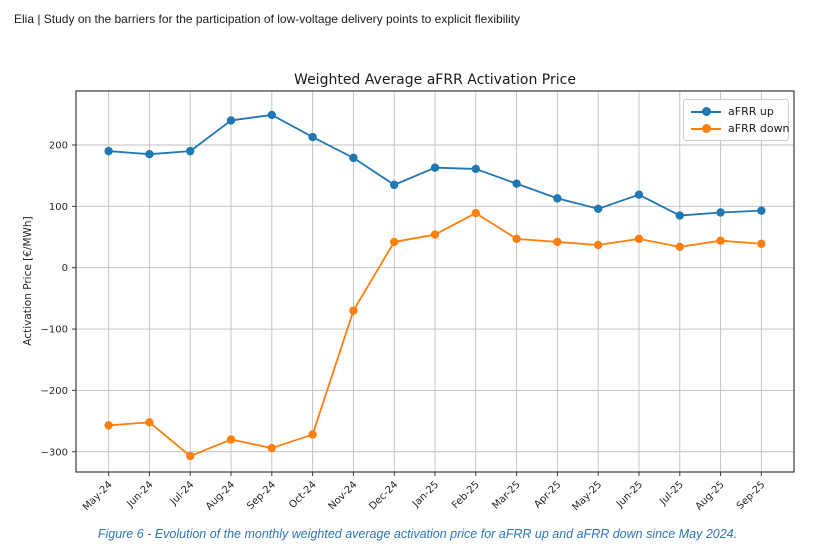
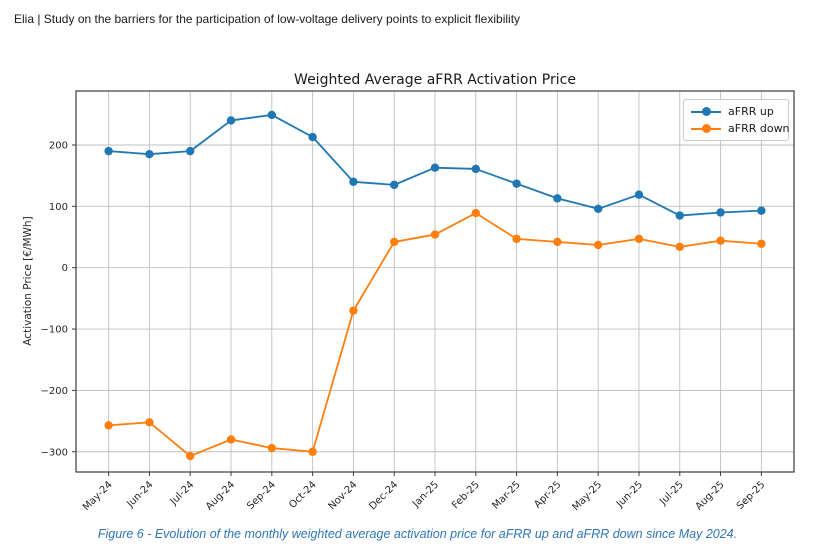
aFRR down/Oct-24: -270 -> -300
aFRR up/Nov-24: 180 -> 140
